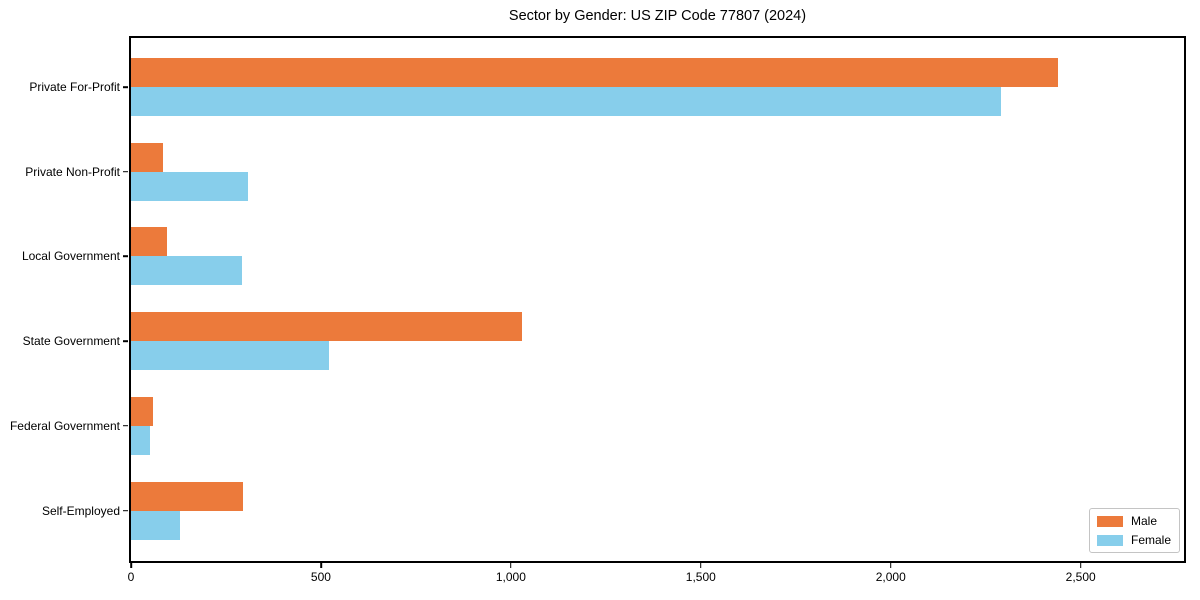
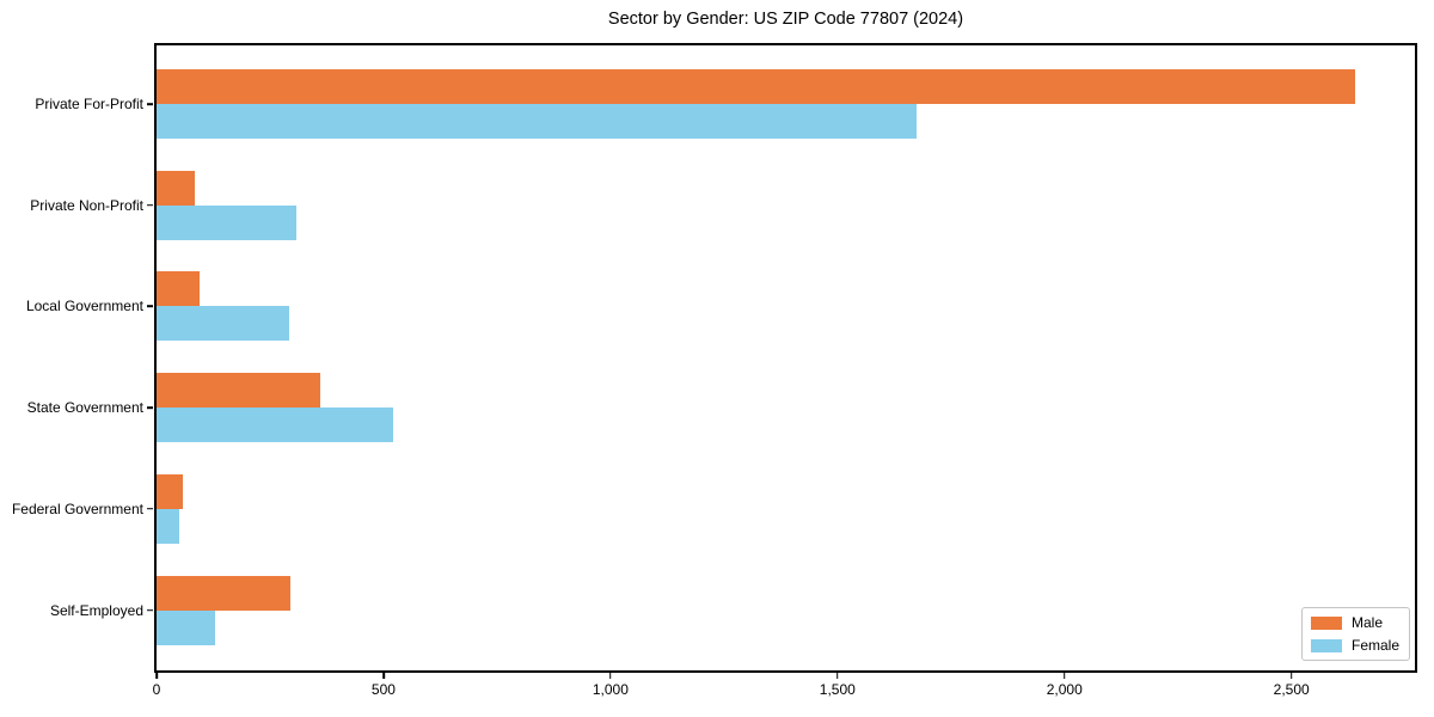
Male/Private For-Profit: 2440 -> 2640
Female/Private For-Profit: 2290 -> 1670
Male/State Government: 1030 -> 360
